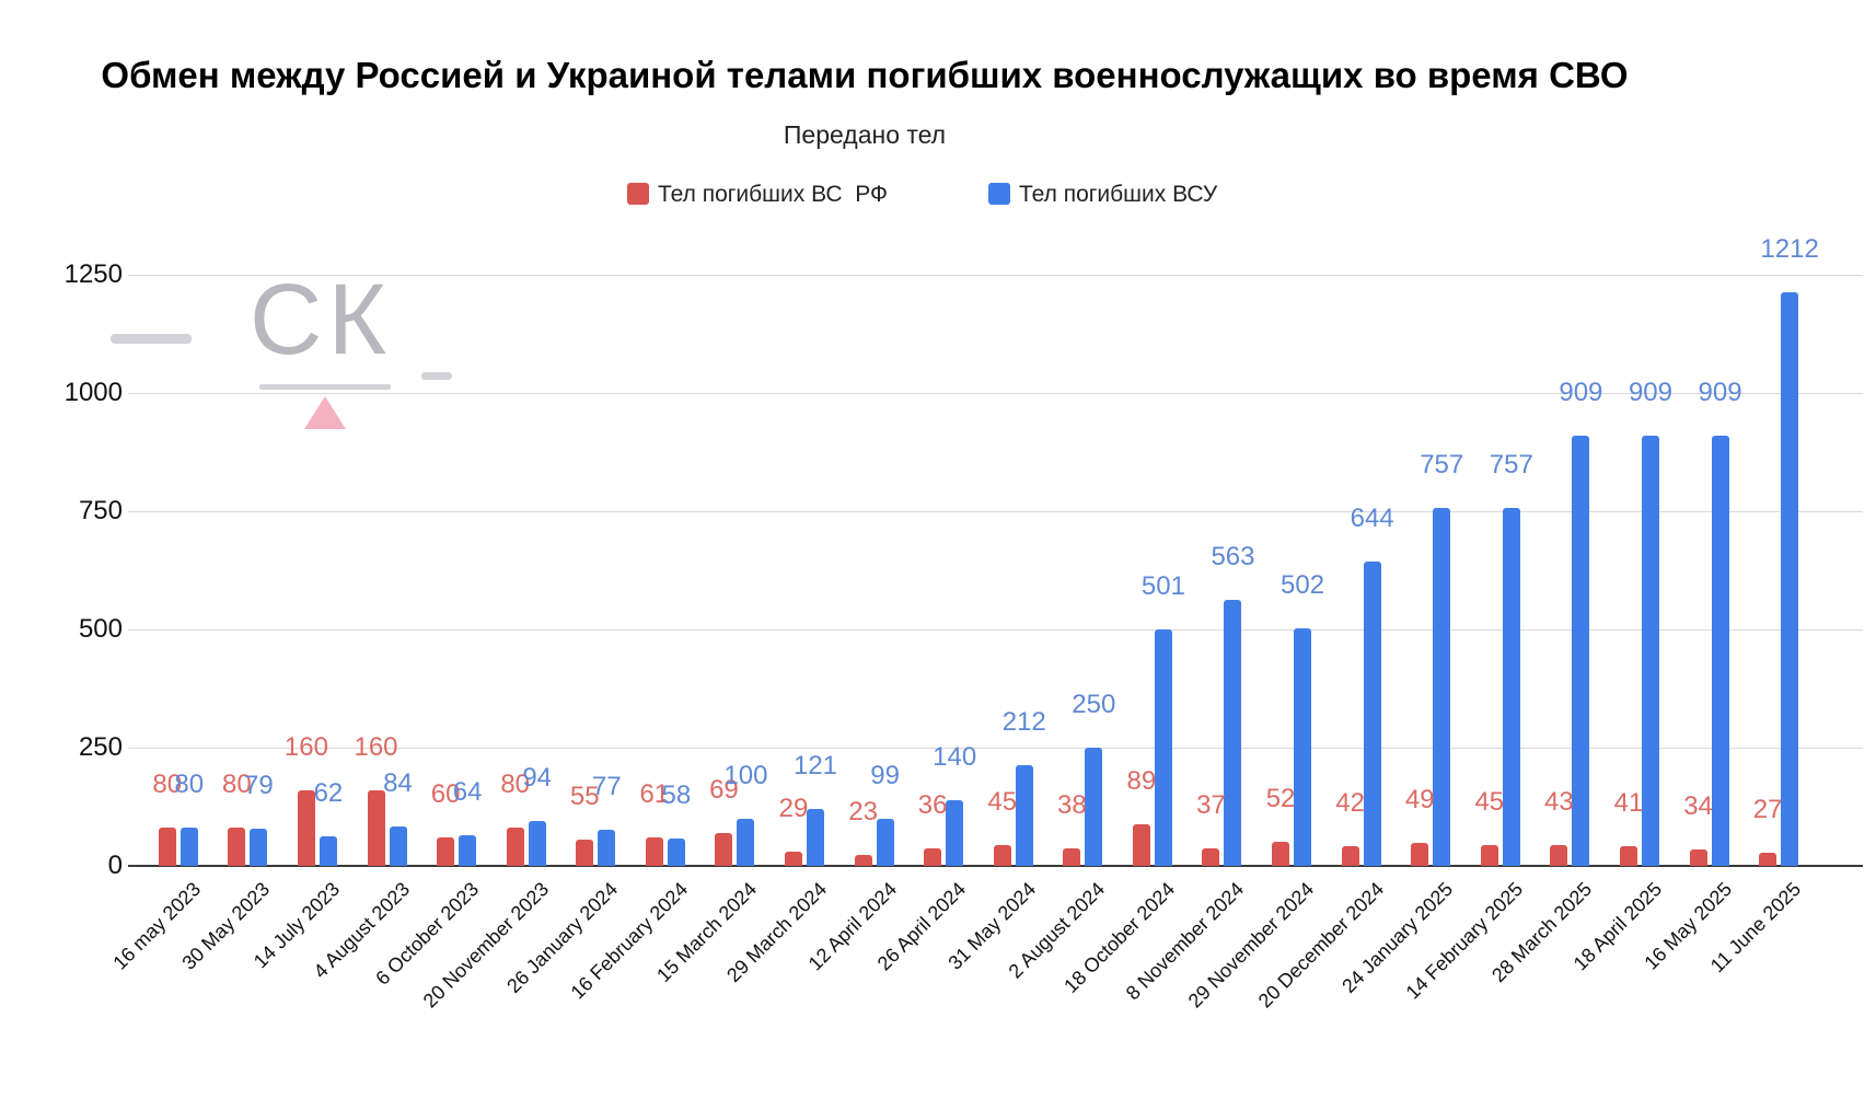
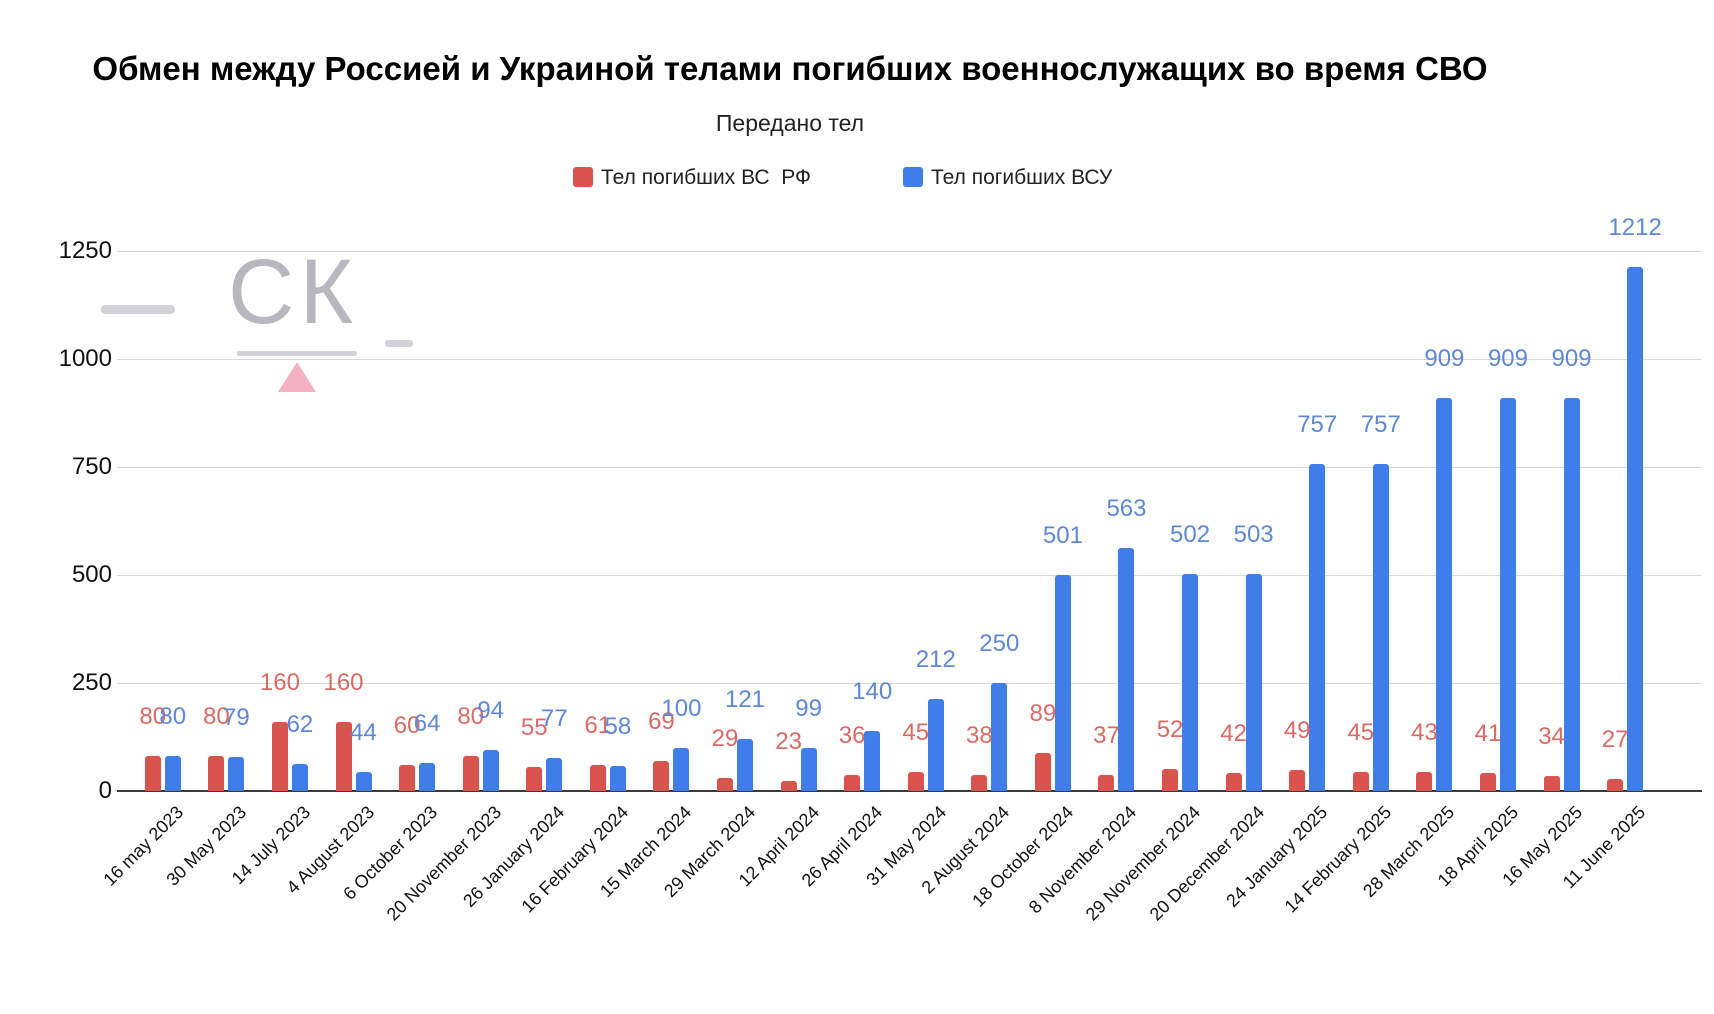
Тел погибших ВСУ/4 August 2023: 84 -> 44
Тел погибших ВСУ/20 December 2024: 644 -> 503
